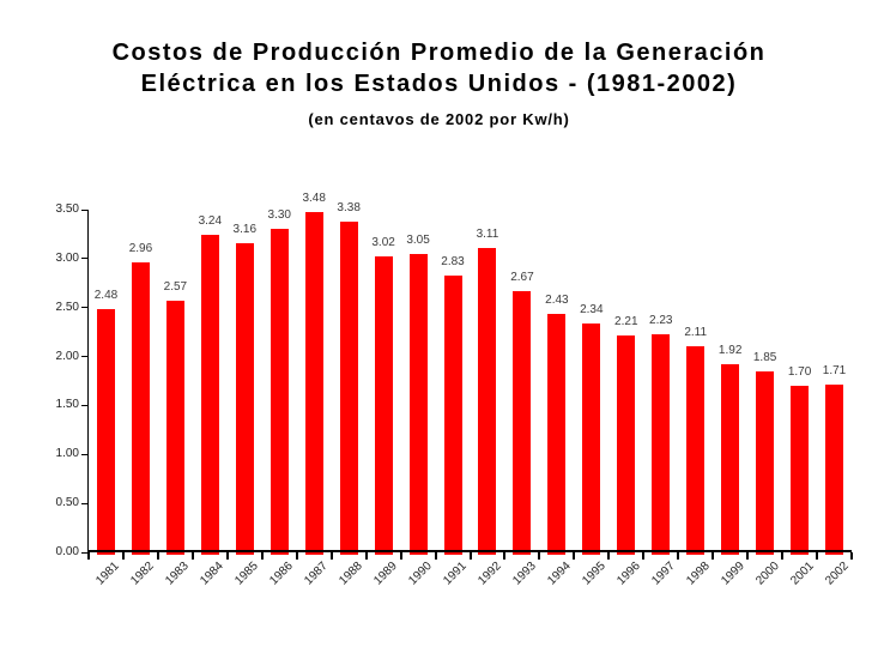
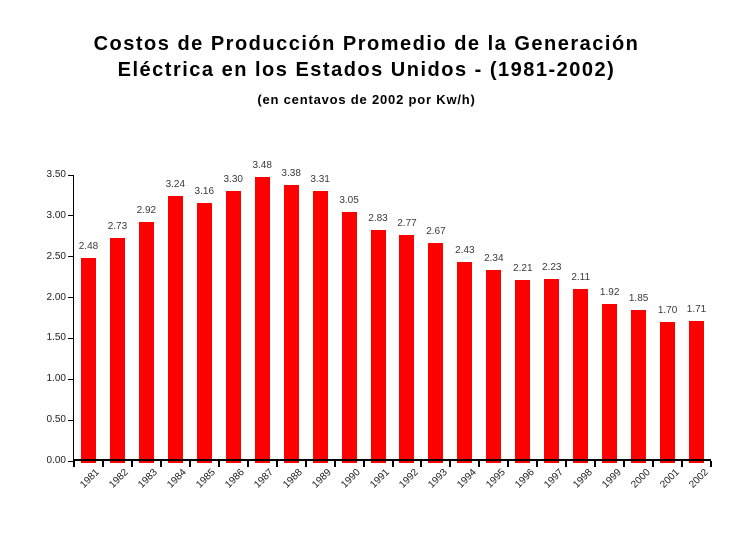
1982: 2.96 -> 2.73
1983: 2.57 -> 2.92
1989: 3.02 -> 3.31
1992: 3.11 -> 2.77
